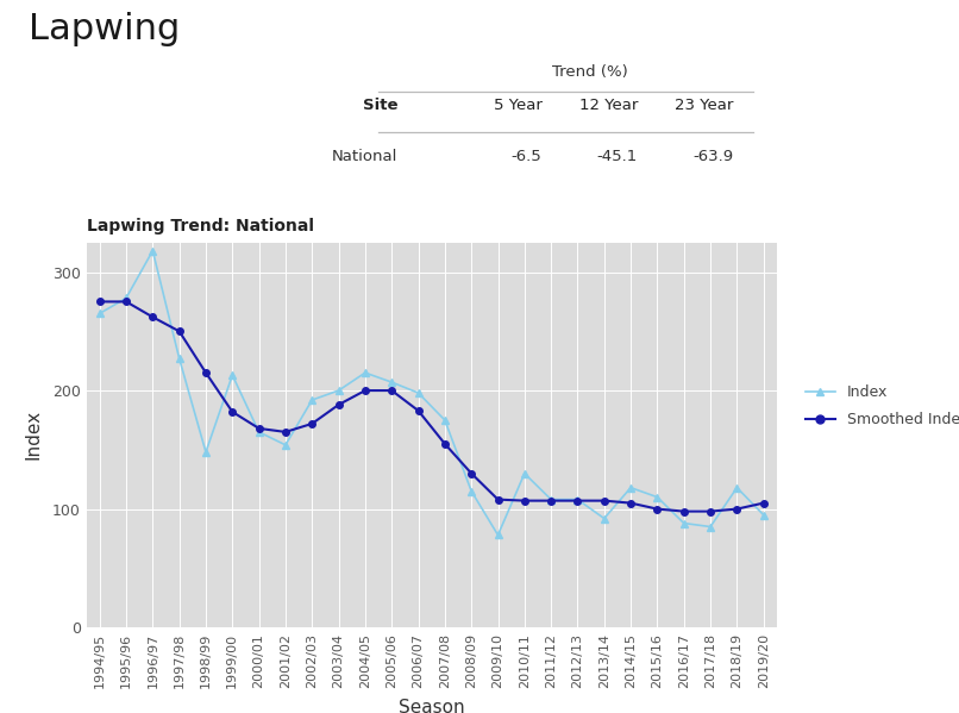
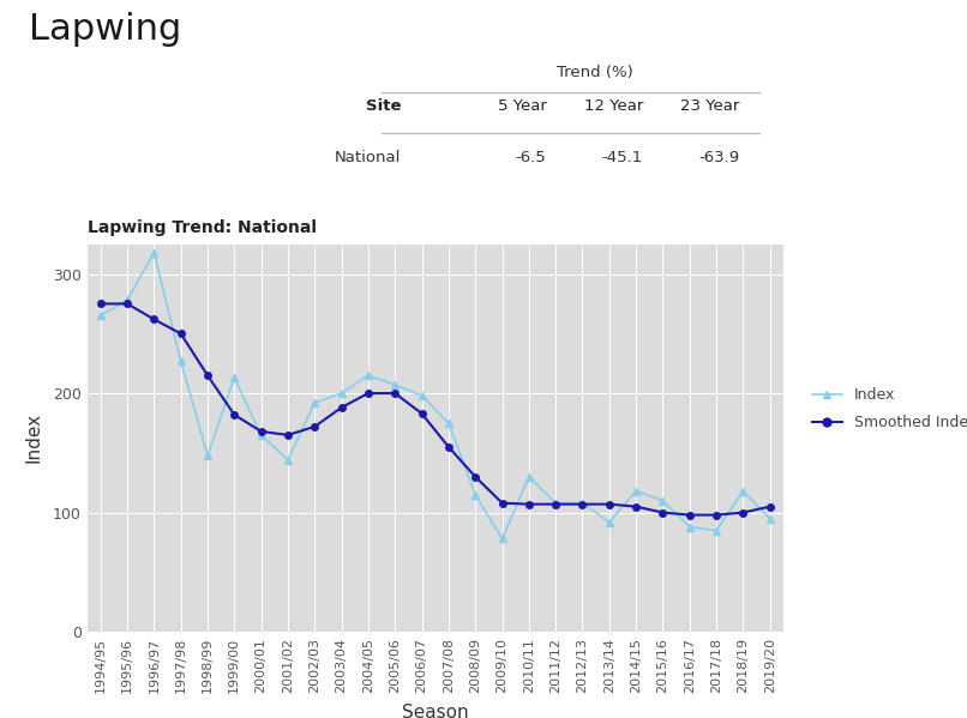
Index/2001/02: 154 -> 144
